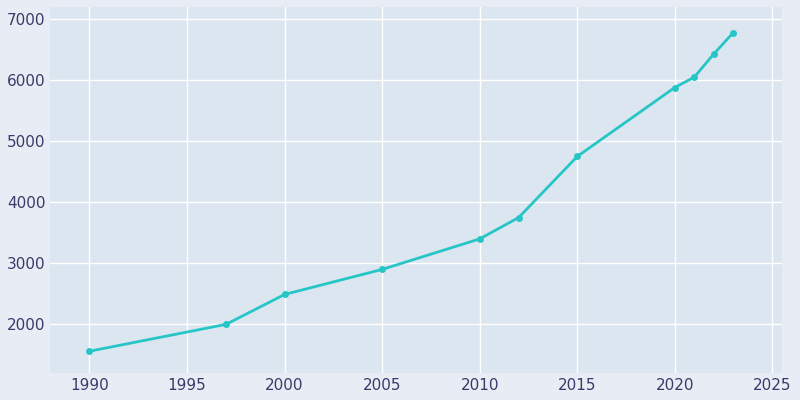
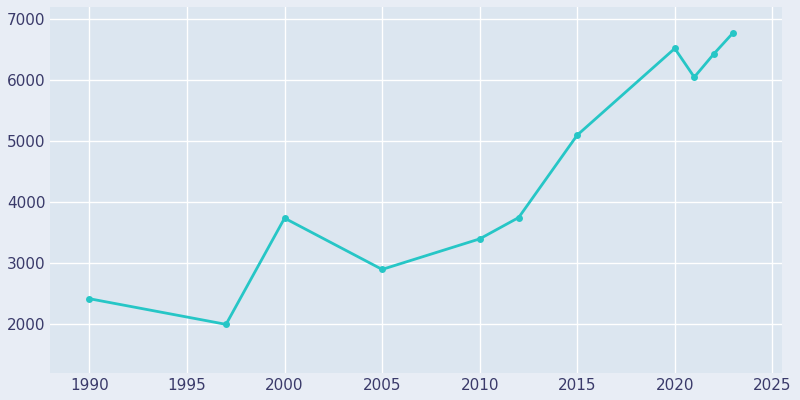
1990: 1560 -> 2420
2000: 2490 -> 3740
2015: 4750 -> 5100
2020: 5880 -> 6520
